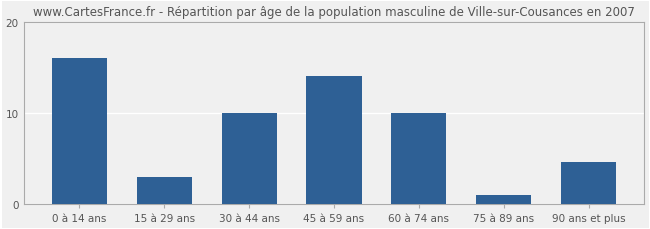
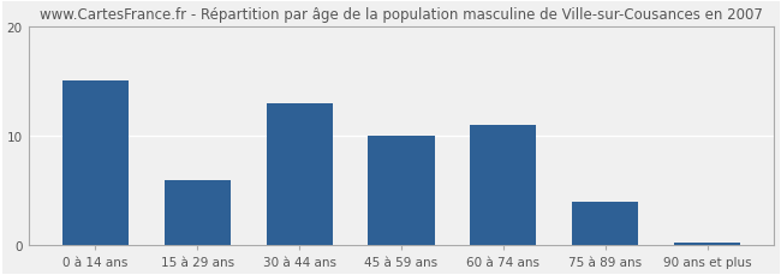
0 à 14 ans: 16.0 -> 15.0
15 à 29 ans: 3.0 -> 6.0
30 à 44 ans: 10.0 -> 13.0
45 à 59 ans: 14.0 -> 10.0
60 à 74 ans: 10.0 -> 11.0
75 à 89 ans: 1.0 -> 4.0
90 ans et plus: 4.6 -> 0.3
